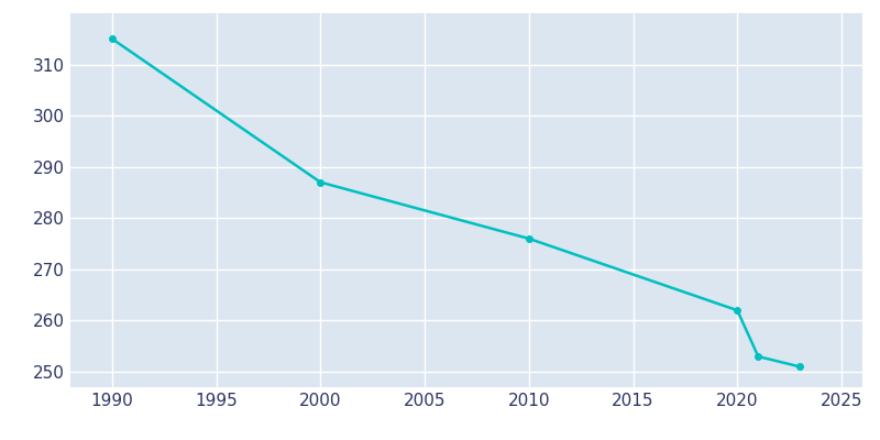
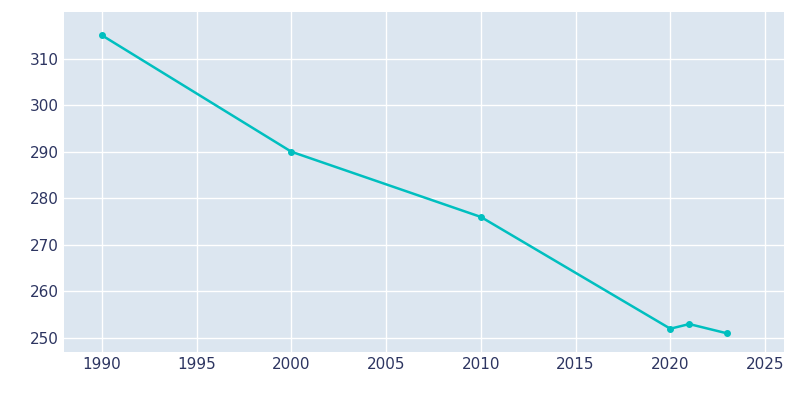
2000: 287 -> 290
2020: 262 -> 252
